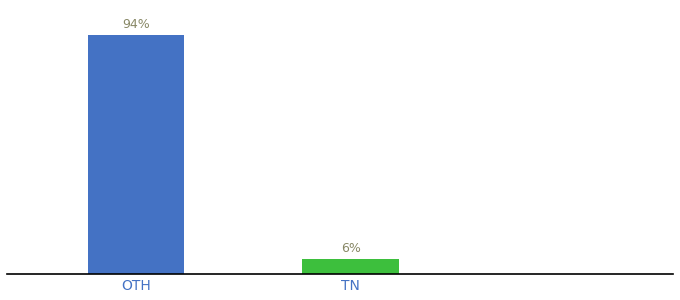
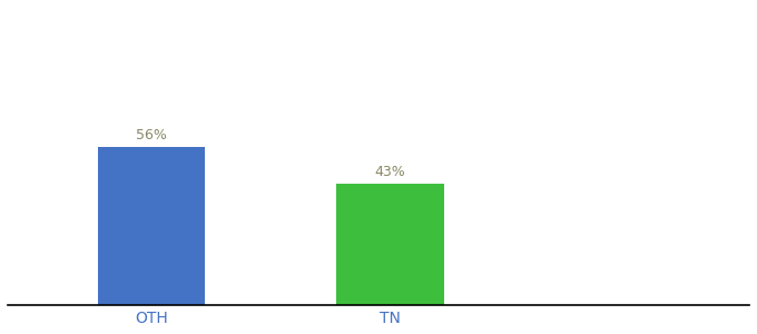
OTH: 94% -> 56%
TN: 6% -> 43%
